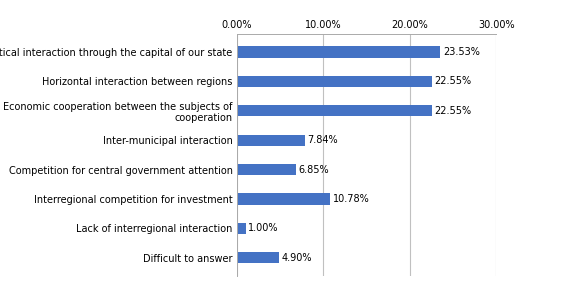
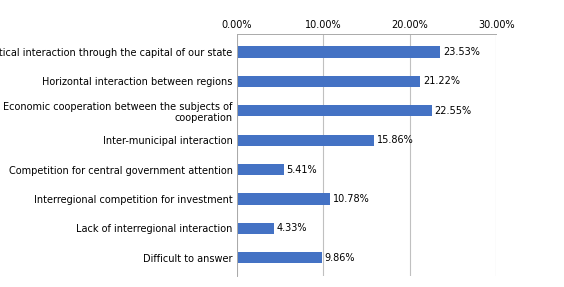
Horizontal interaction between regions: 22.55% -> 21.22%
Inter-municipal interaction: 7.84% -> 15.86%
Competition for central government attention: 6.85% -> 5.41%
Lack of interregional interaction: 1.00% -> 4.33%
Difficult to answer: 4.90% -> 9.86%
